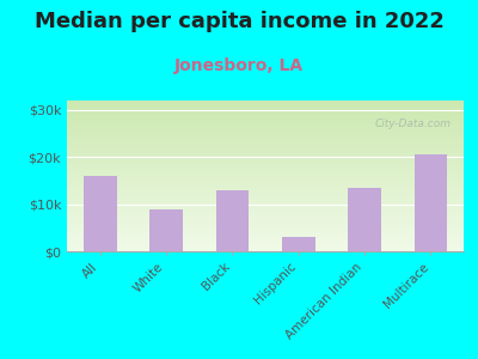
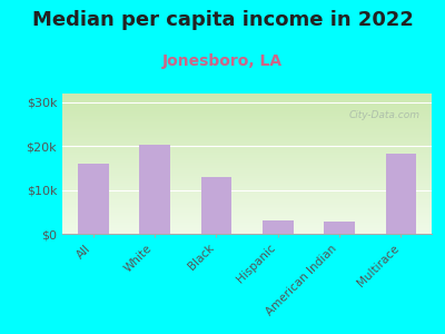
White: $9.0k -> $20.2k
American Indian: $13.5k -> $2.8k
Multirace: $20.5k -> $18.2k
